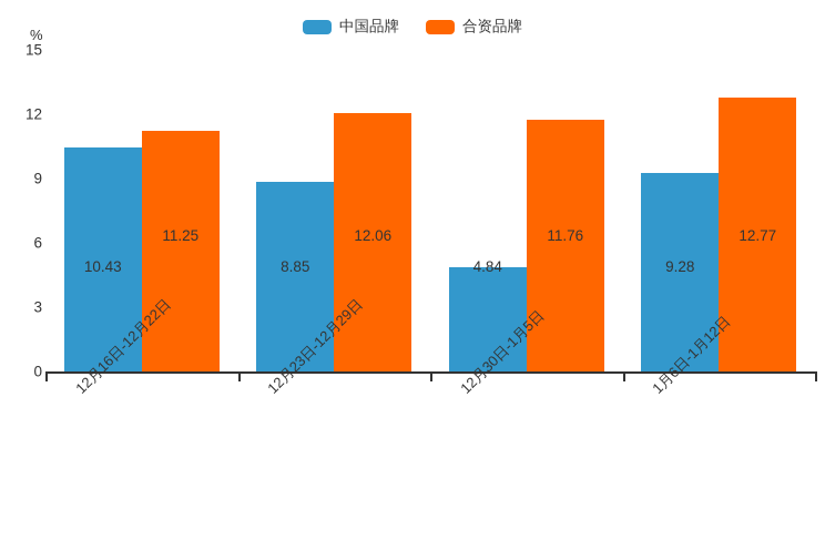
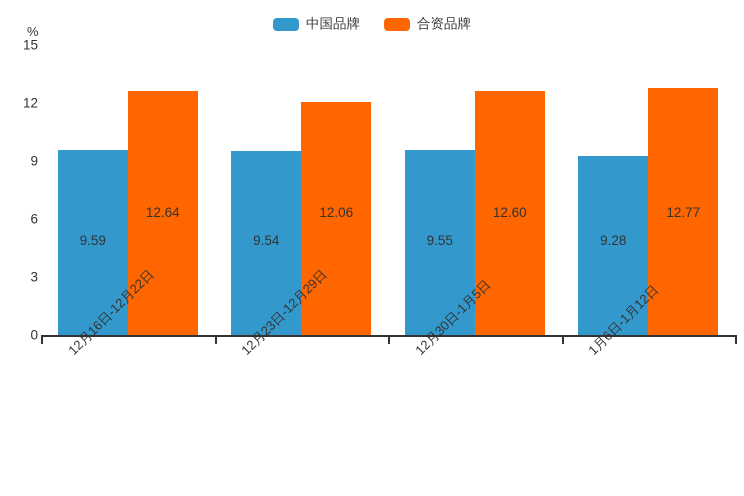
中国品牌/12月16日-12月22日: 10.43 -> 9.59
合资品牌/12月16日-12月22日: 11.25 -> 12.64
中国品牌/12月23日-12月29日: 8.85 -> 9.54
中国品牌/12月30日-1月5日: 4.84 -> 9.55
合资品牌/12月30日-1月5日: 11.76 -> 12.60
